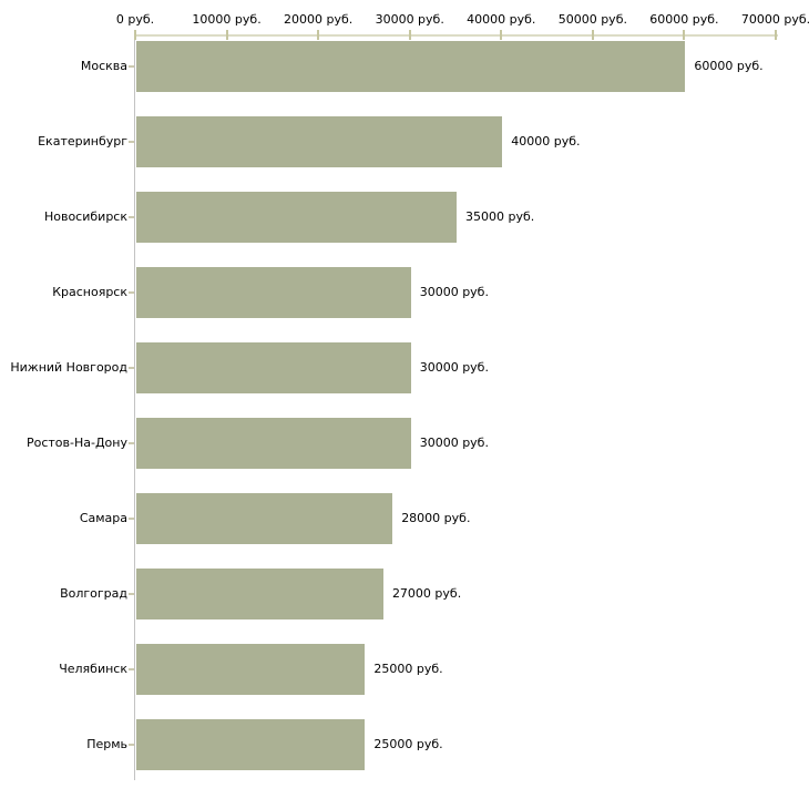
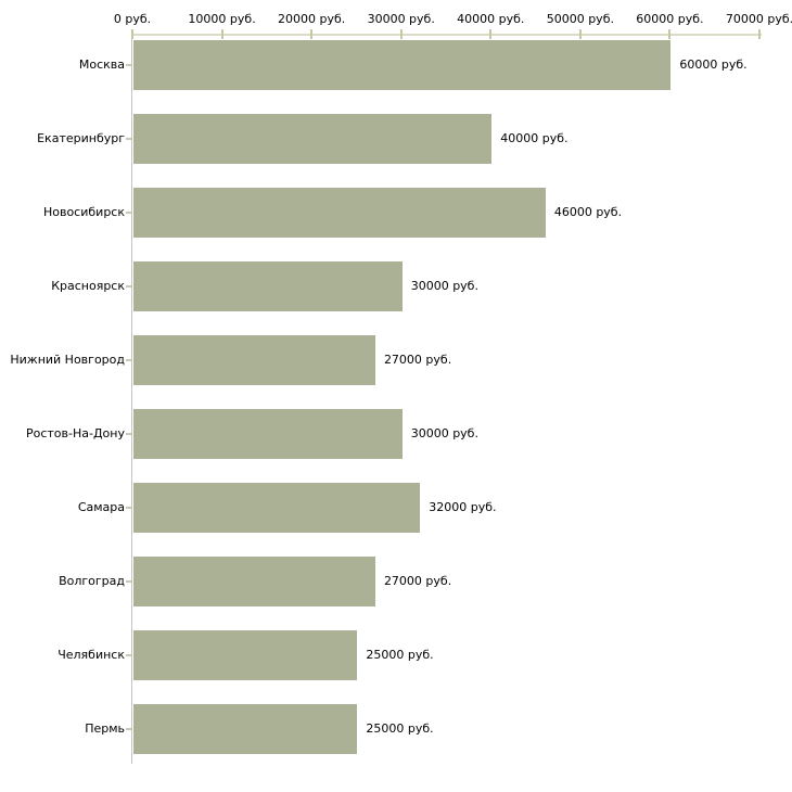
Новосибирск: 35000 -> 46000
Нижний Новгород: 30000 -> 27000
Самара: 28000 -> 32000
